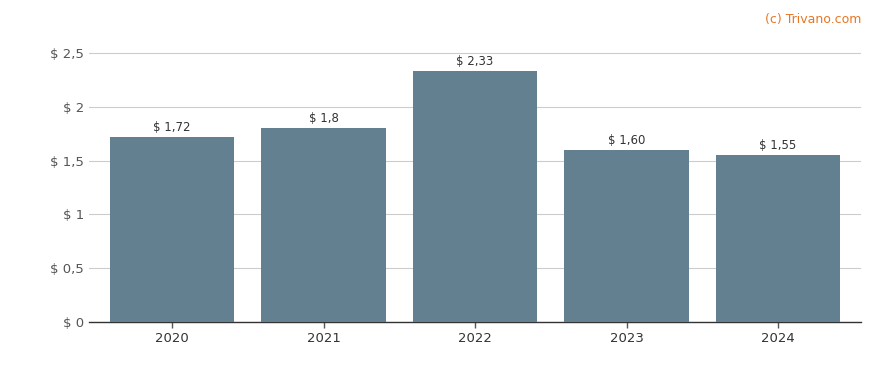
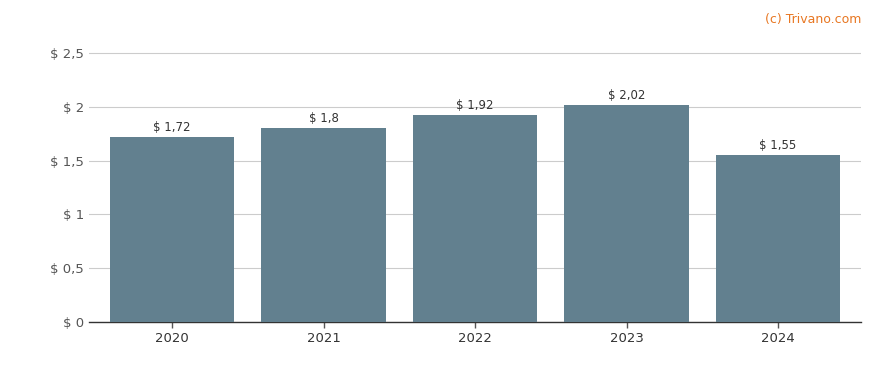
2022: 2,33 -> 1,92
2023: 1,60 -> 2,02
